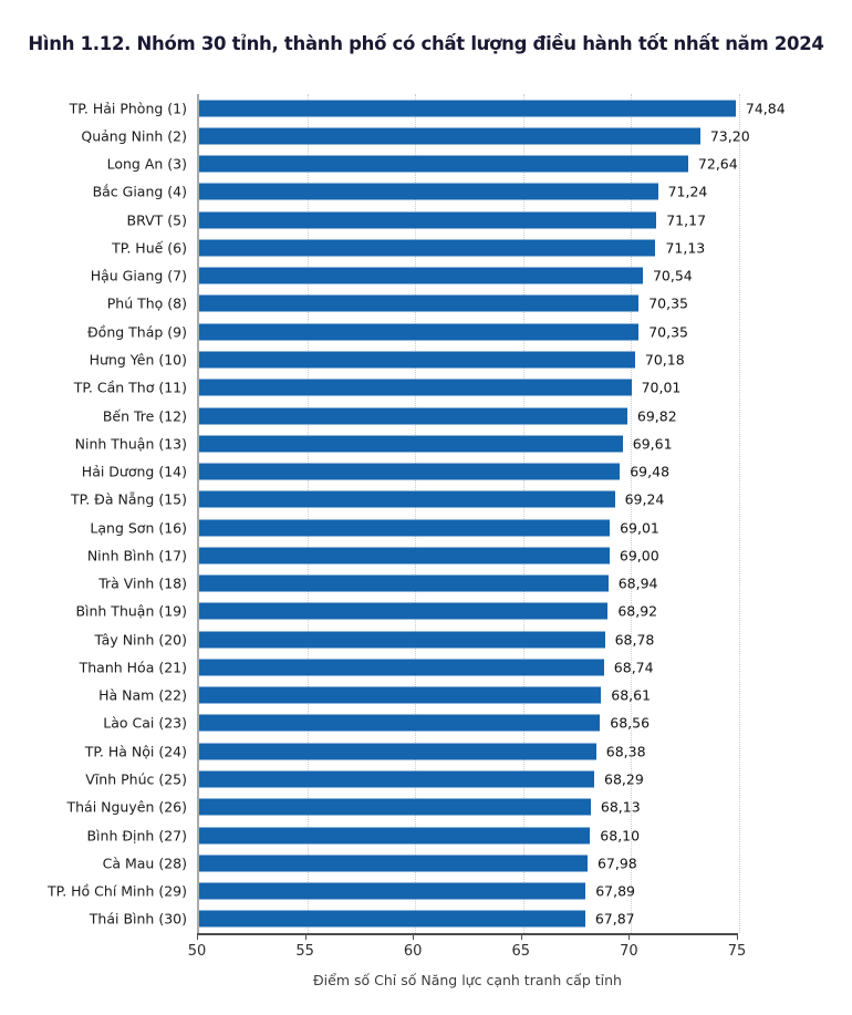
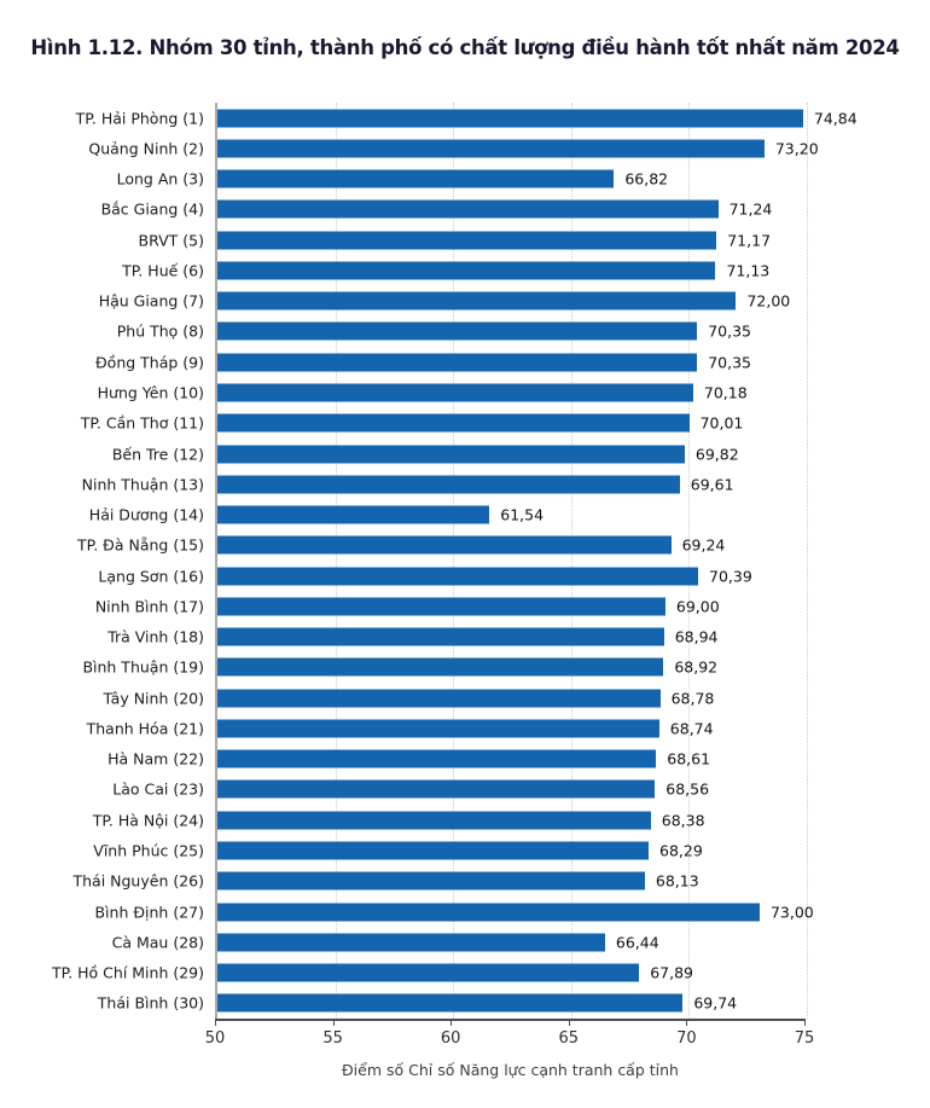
Long An (3): 72,64 -> 66,82
Hậu Giang (7): 70,54 -> 72,00
Hải Dương (14): 69,48 -> 61,54
Lạng Sơn (16): 69,01 -> 70,39
Bình Định (27): 68,10 -> 73,00
Cà Mau (28): 67,98 -> 66,44
Thái Bình (30): 67,87 -> 69,74
